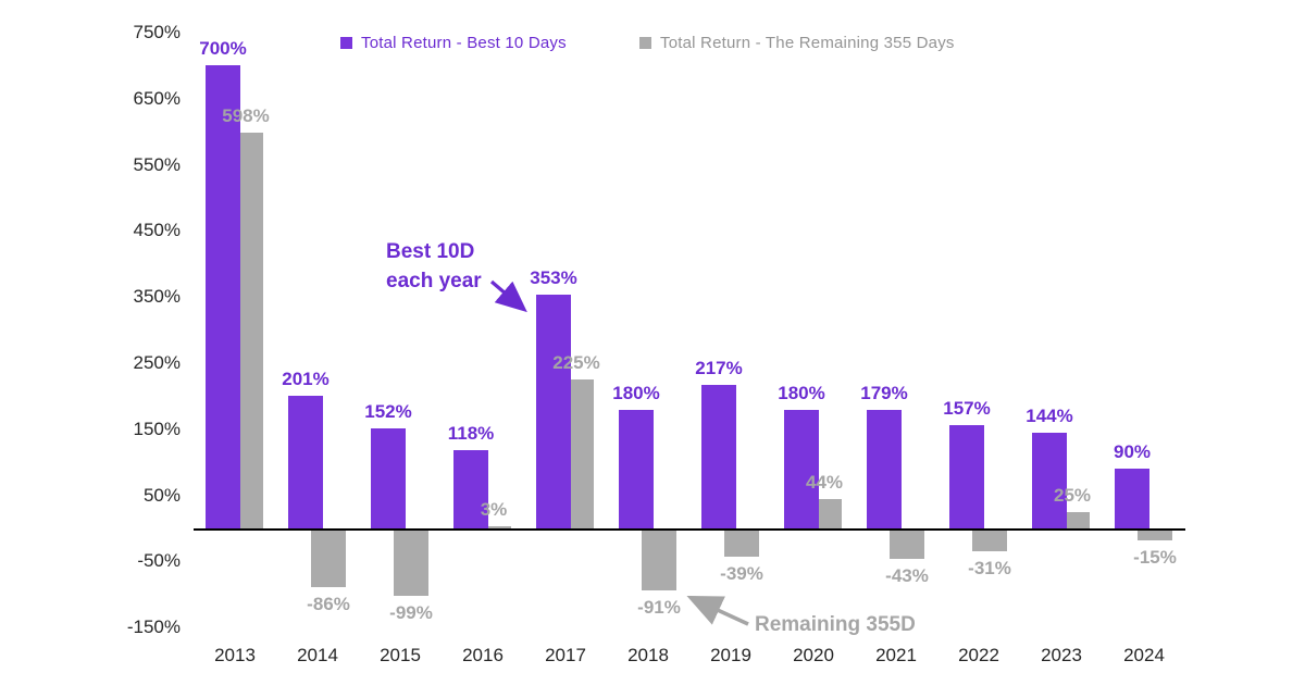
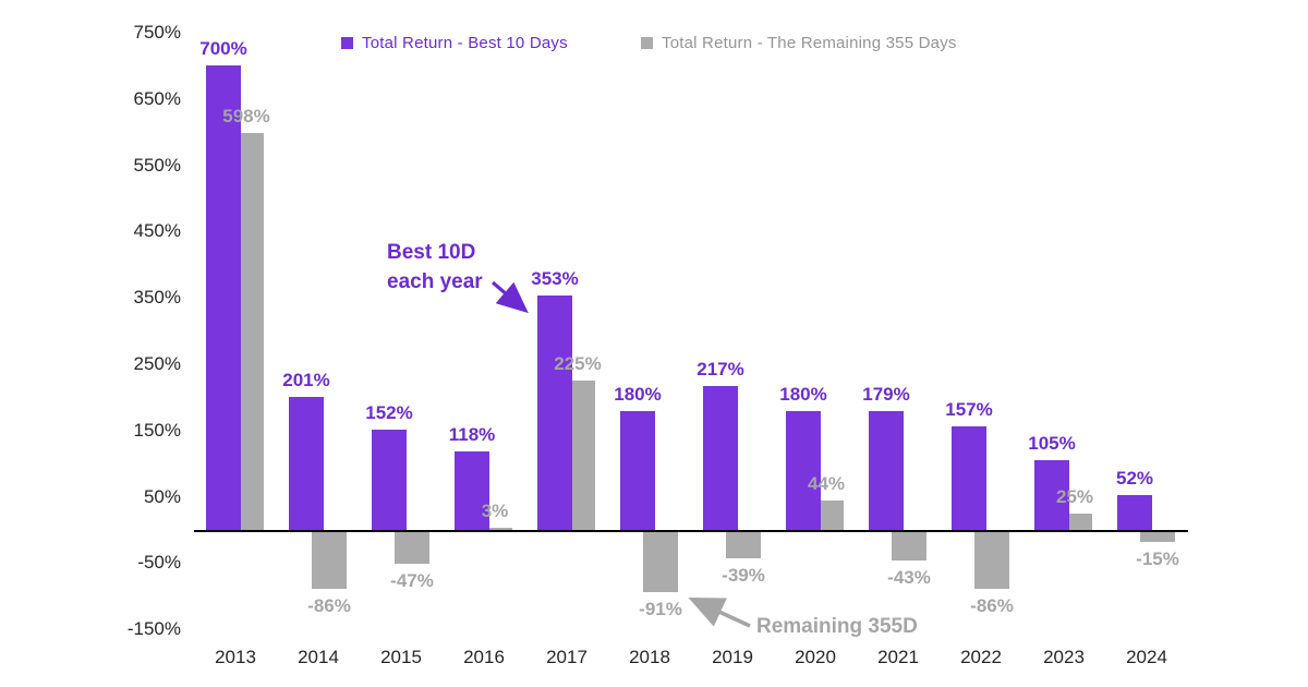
Total Return - The Remaining 355 Days/2015: -99% -> -47%
Total Return - The Remaining 355 Days/2022: -31% -> -86%
Total Return - Best 10 Days/2023: 144% -> 105%
Total Return - Best 10 Days/2024: 90% -> 52%
